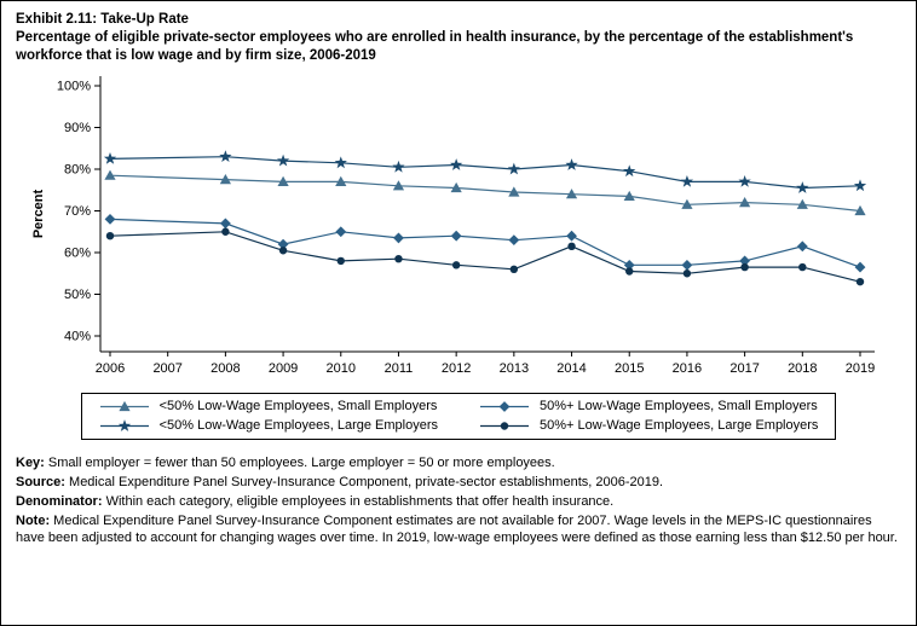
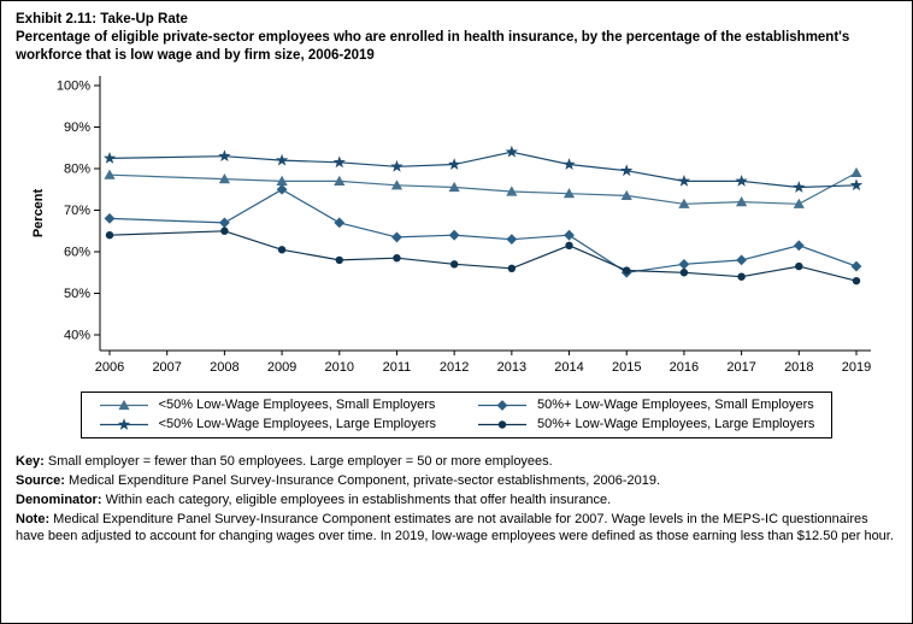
50%+ Low-Wage Employees, Small Employers/2009: 62% -> 75%
50%+ Low-Wage Employees, Small Employers/2010: 65% -> 67%
<50% Low-Wage Employees, Large Employers/2013: 80% -> 84%
50%+ Low-Wage Employees, Small Employers/2015: 57% -> 55%
50%+ Low-Wage Employees, Large Employers/2017: 56% -> 54%
<50% Low-Wage Employees, Small Employers/2019: 70% -> 79%
